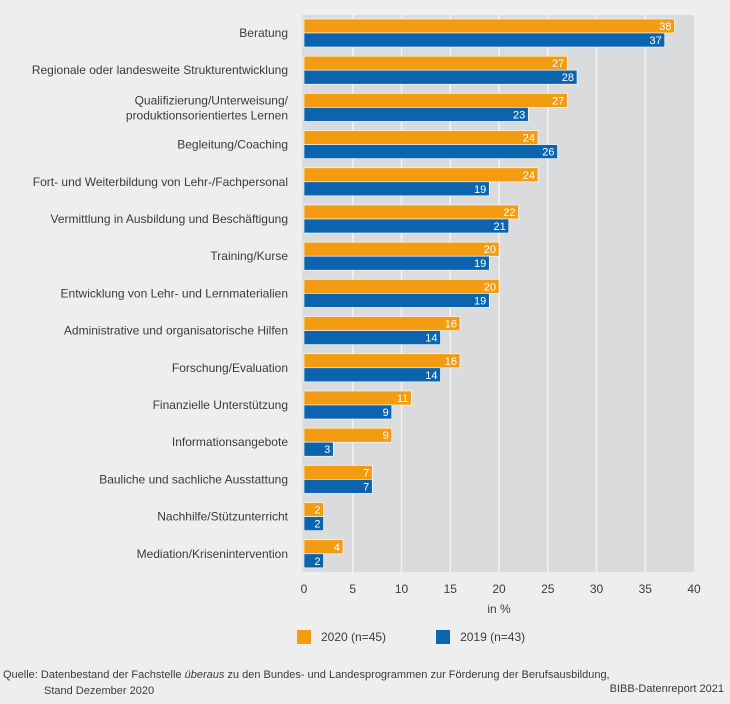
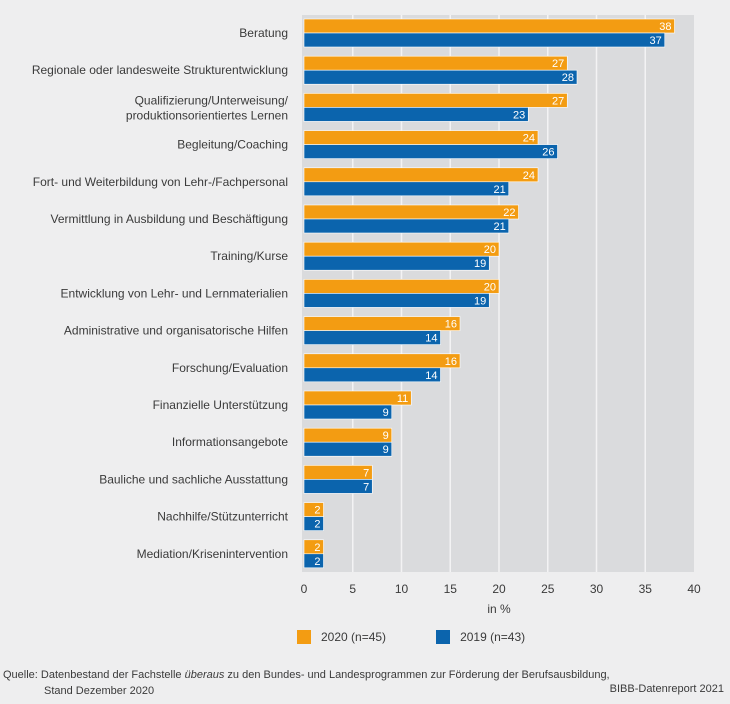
2019 (n=43)/Fort- und Weiterbildung von Lehr-/Fachpersonal: 19 -> 21
2019 (n=43)/Informationsangebote: 3 -> 9
2020 (n=45)/Mediation/Krisenintervention: 4 -> 2
